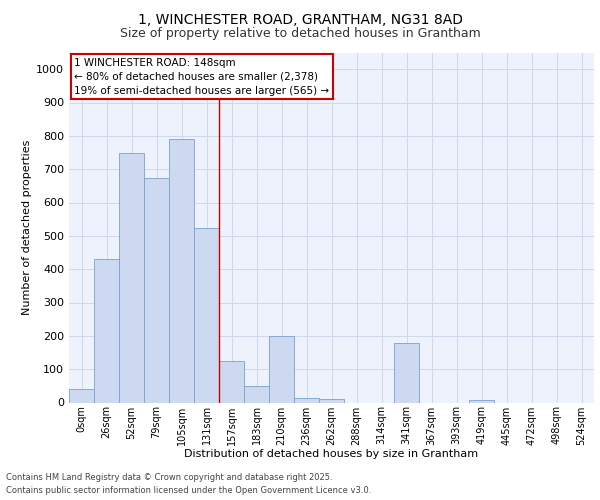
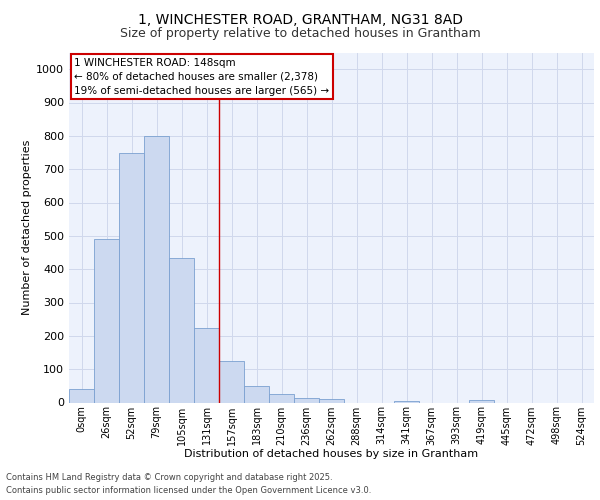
26sqm: 430 -> 490
79sqm: 675 -> 800
105sqm: 790 -> 435
131sqm: 525 -> 225
210sqm: 200 -> 25
341sqm: 180 -> 5
